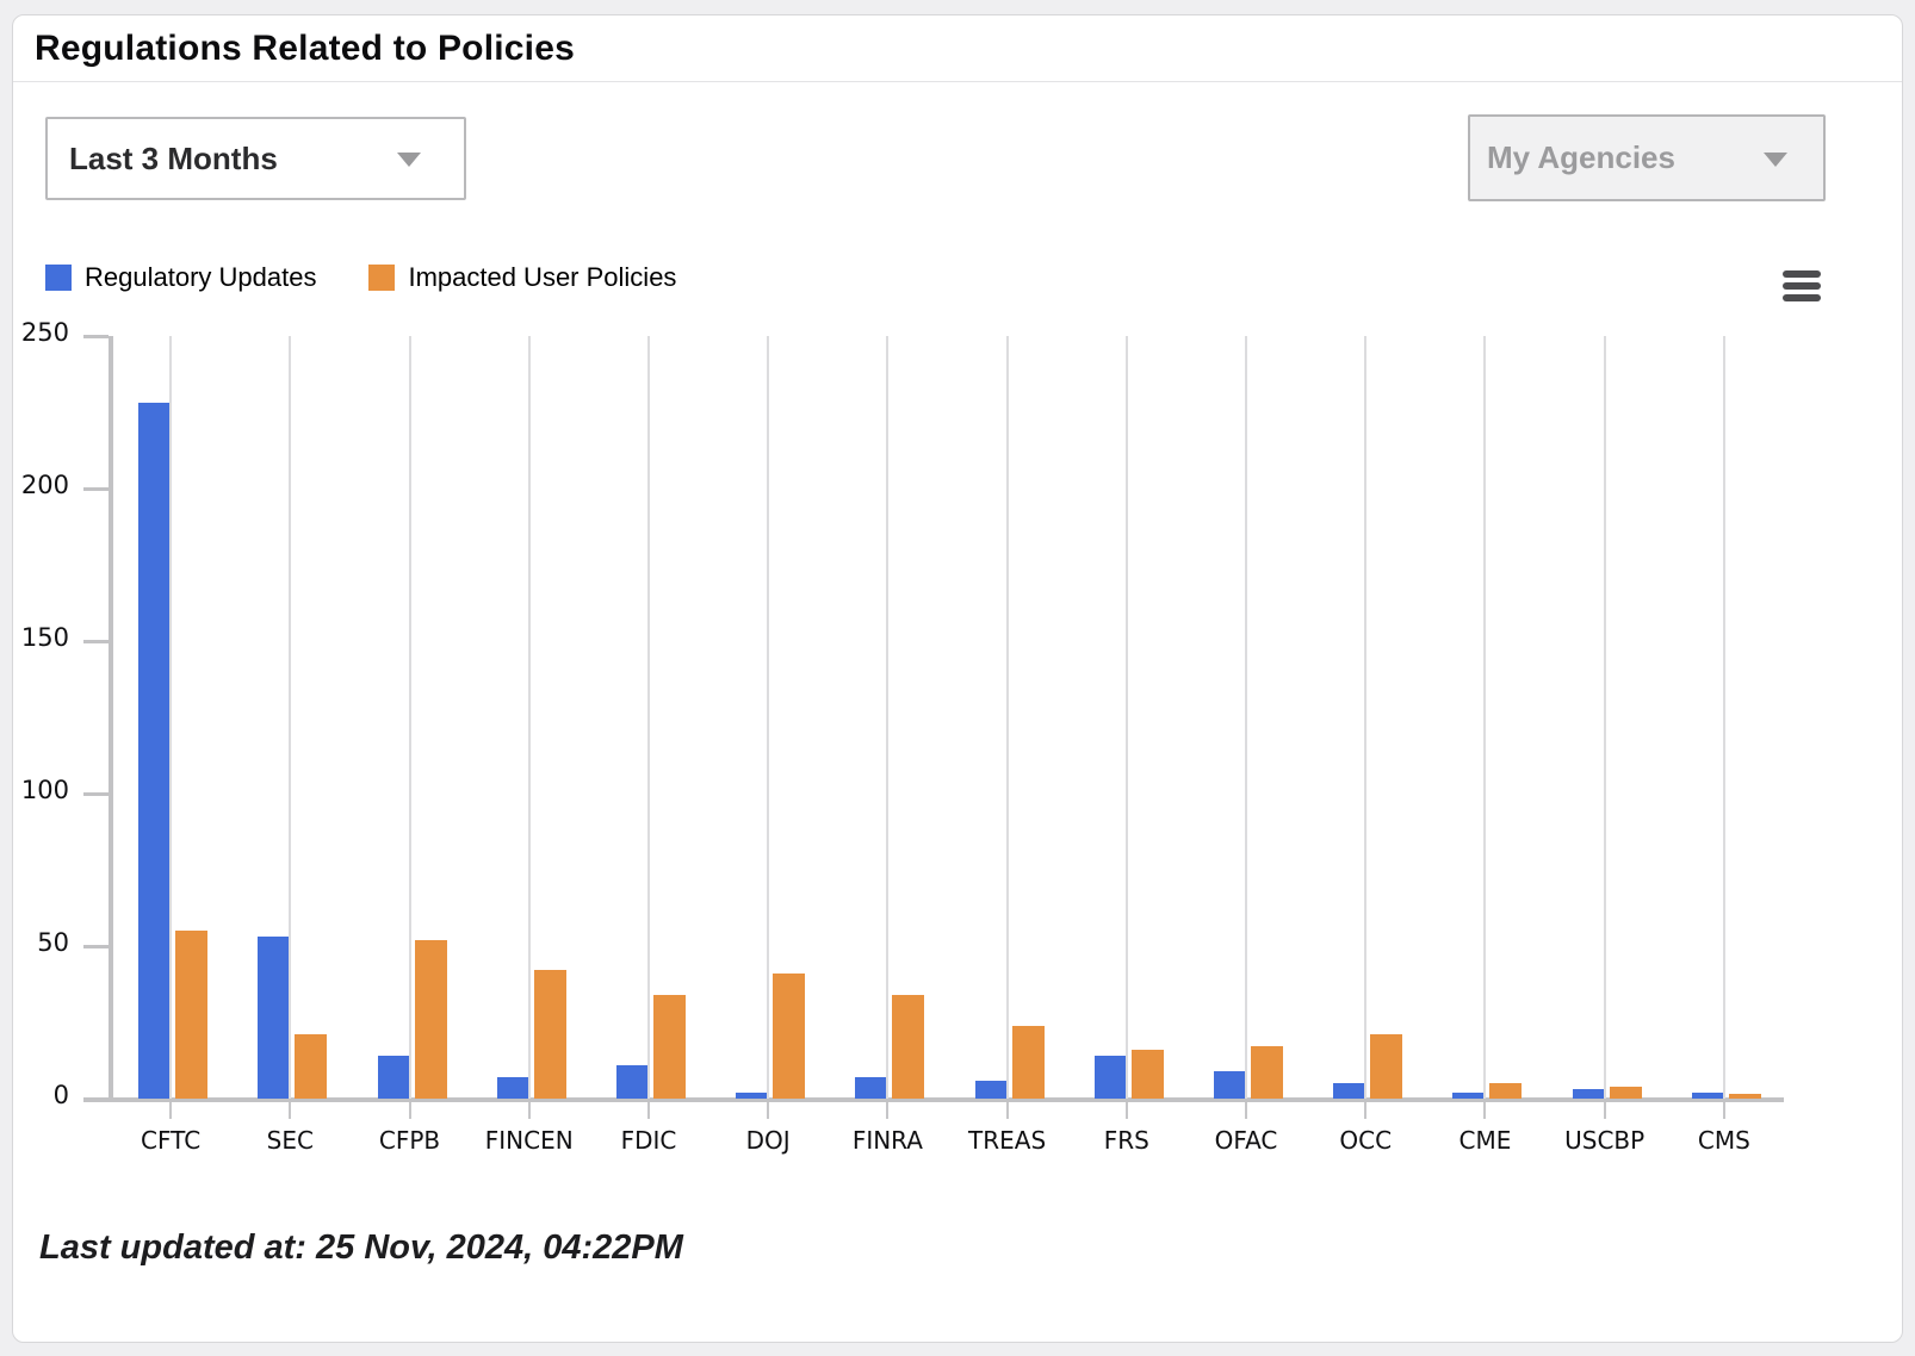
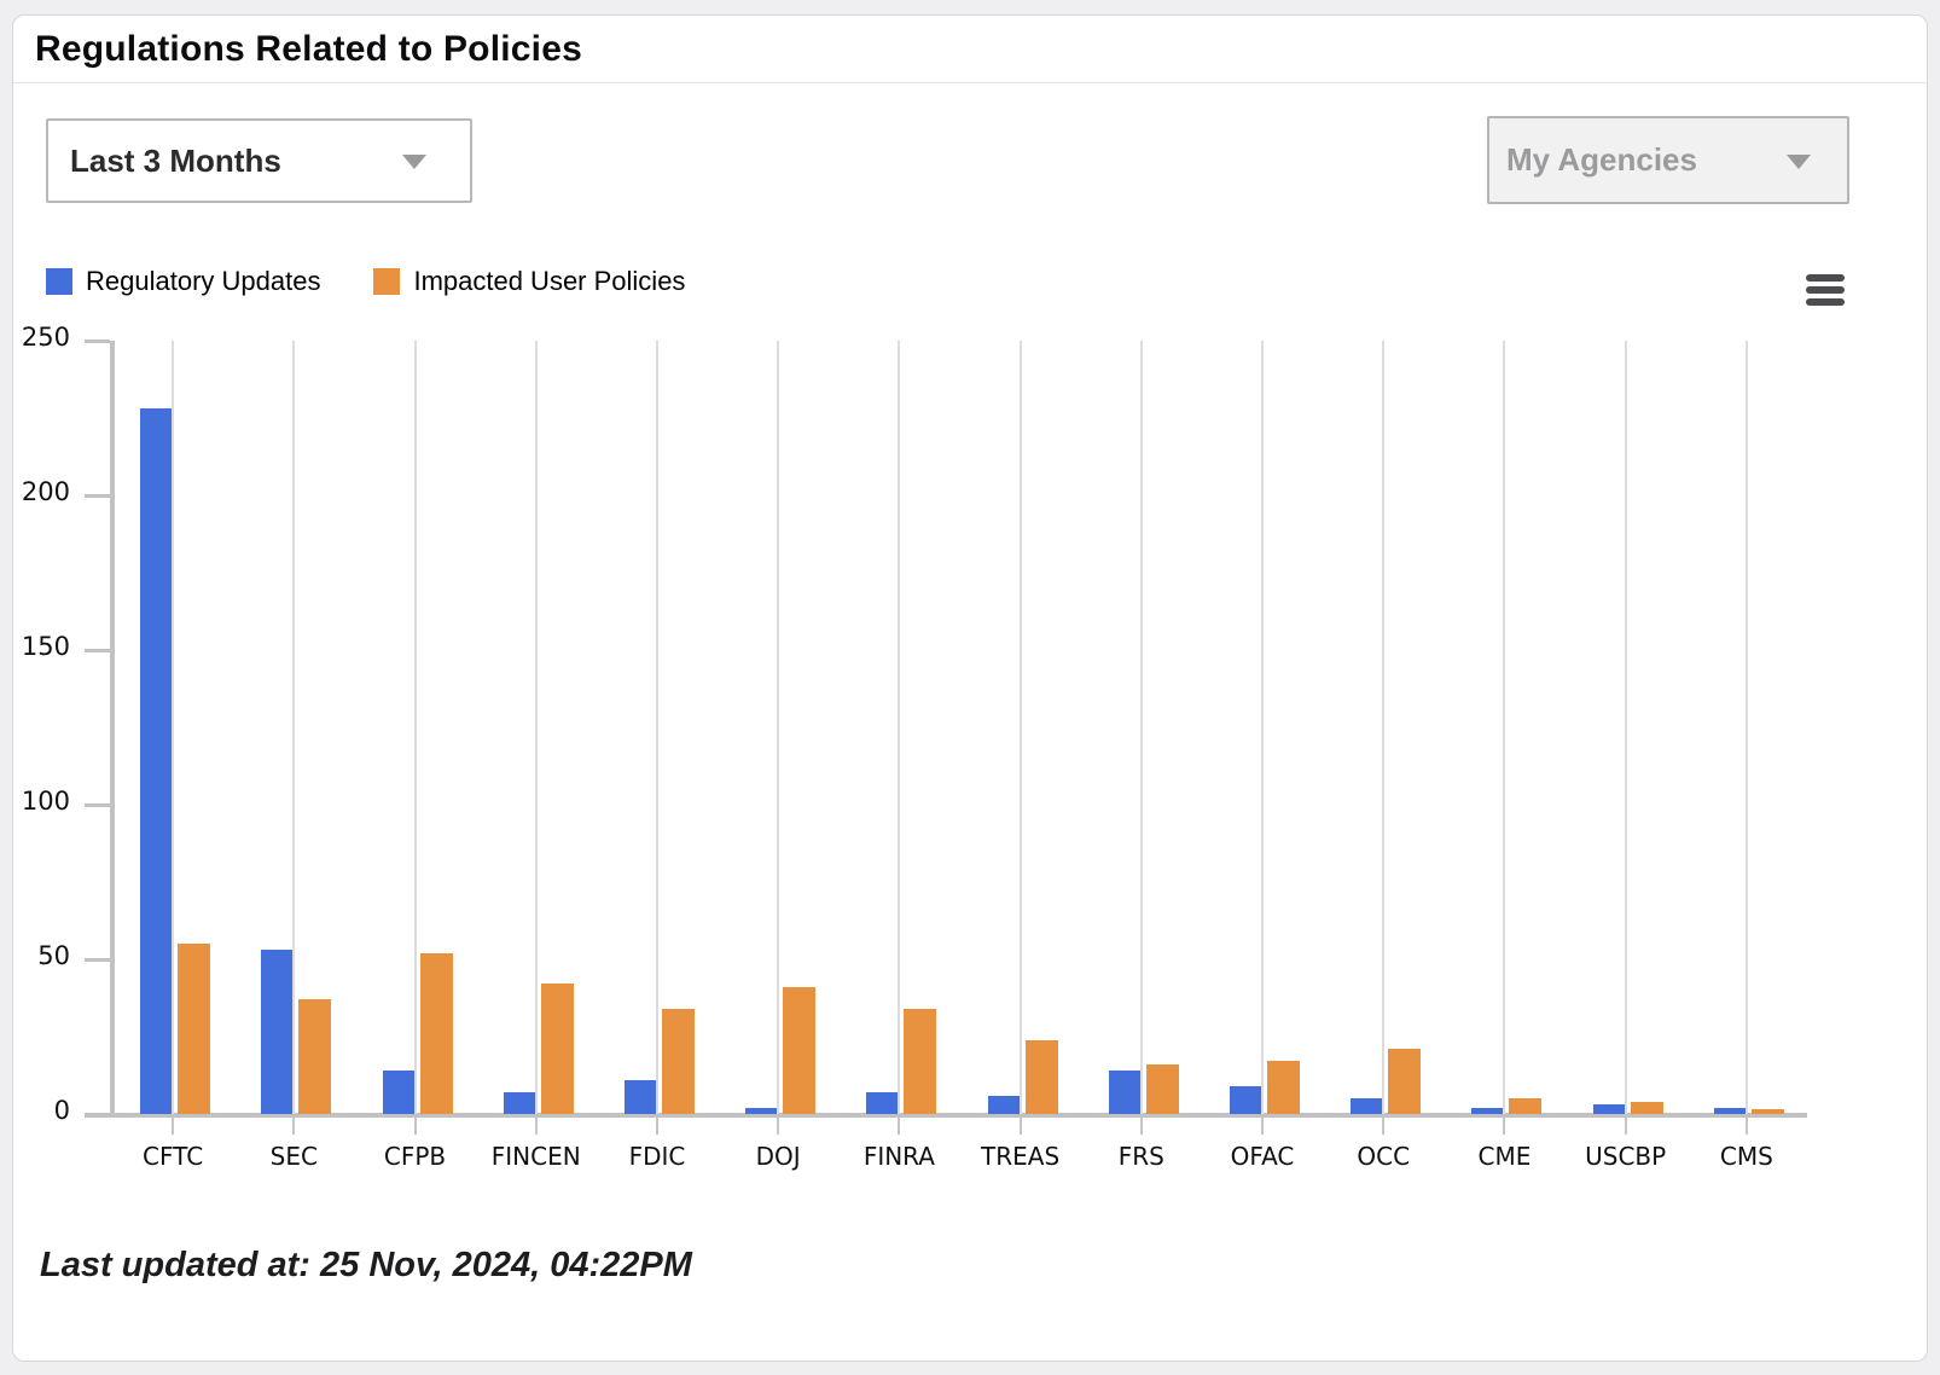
Impacted User Policies/SEC: 21 -> 37
